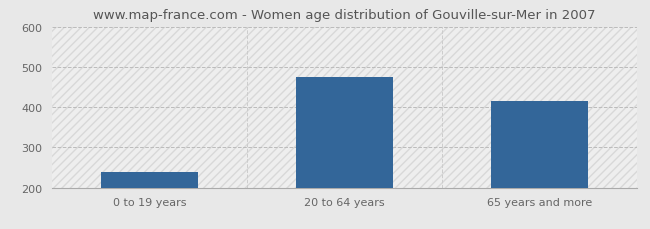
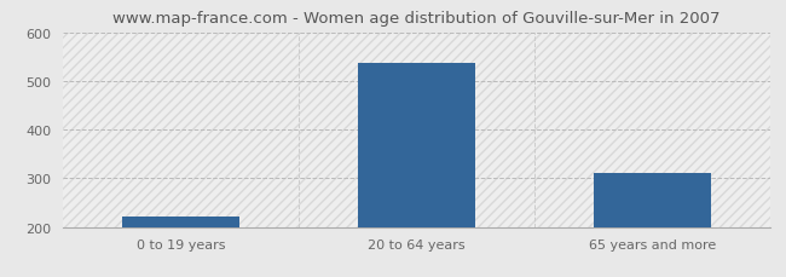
0 to 19 years: 240 -> 222
20 to 64 years: 475 -> 537
65 years and more: 415 -> 311
